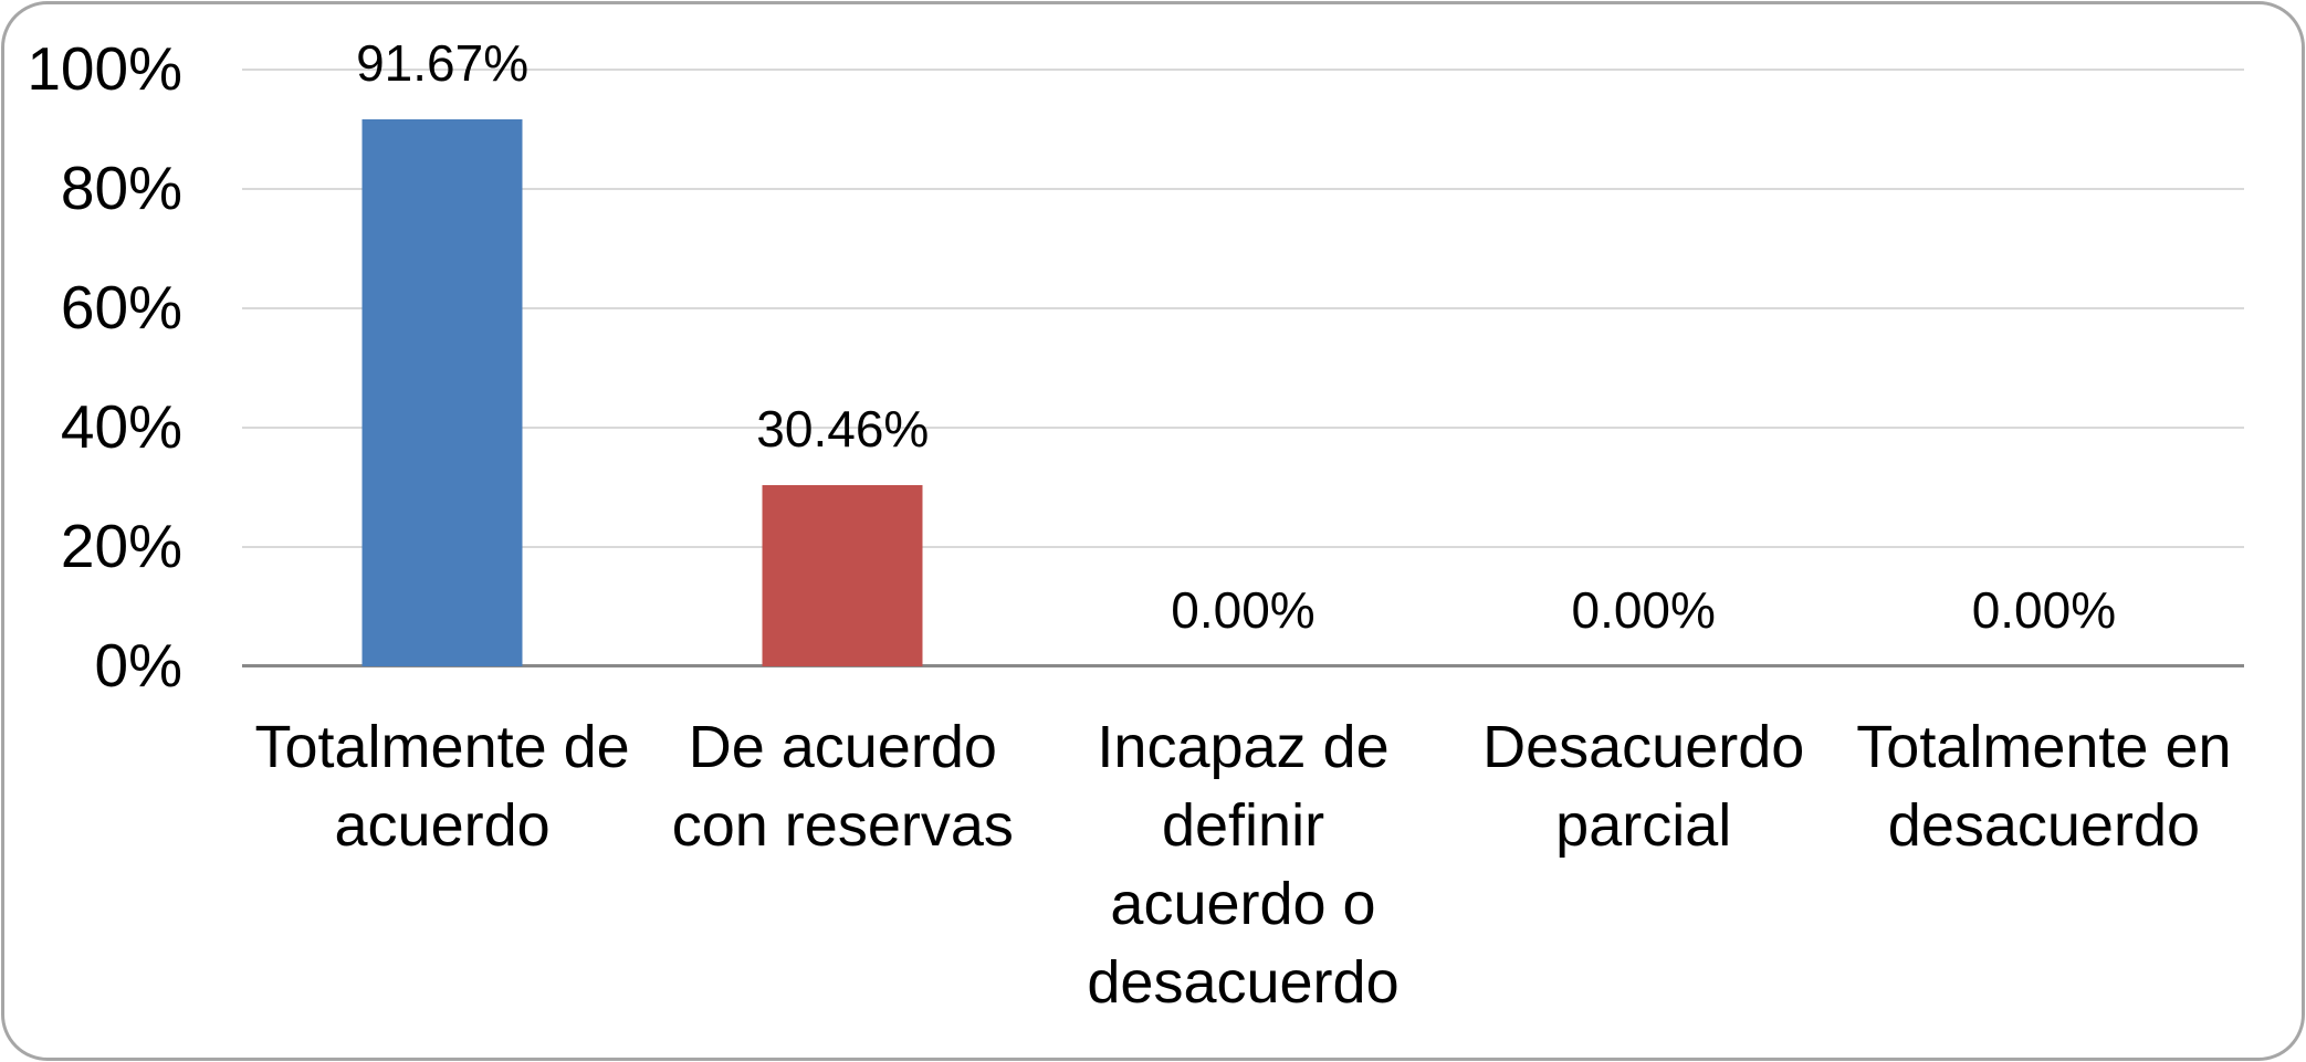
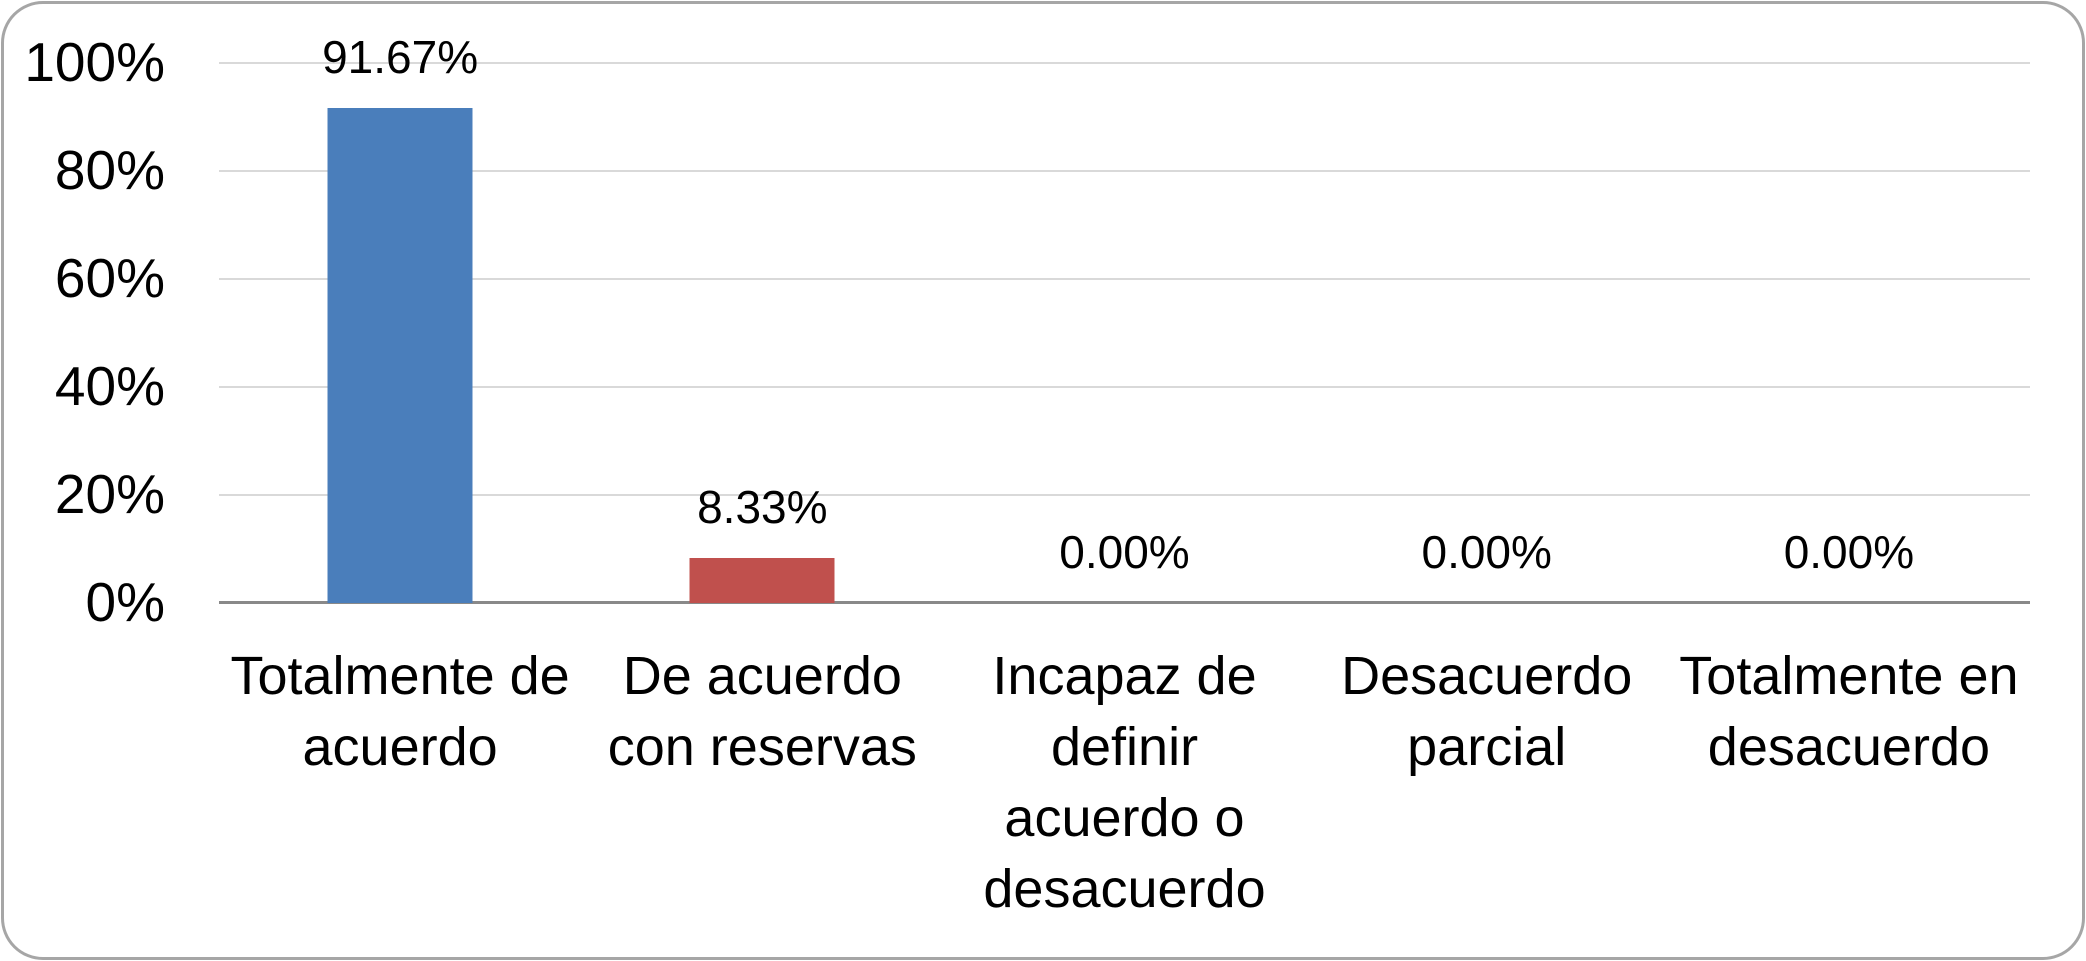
De acuerdo con reservas: 30.46% -> 8.33%
